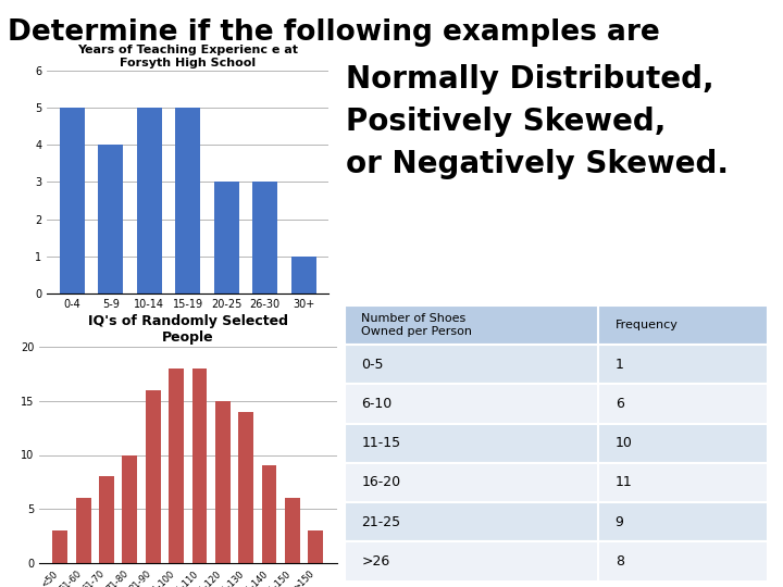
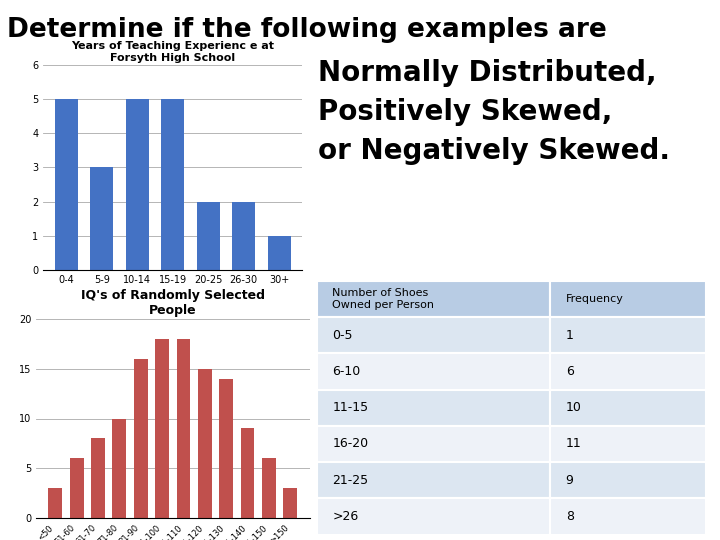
Years of Teaching Experienc e at Forsyth High School/5-9: 4 -> 3
Years of Teaching Experienc e at Forsyth High School/20-25: 3 -> 2
Years of Teaching Experienc e at Forsyth High School/26-30: 3 -> 2
